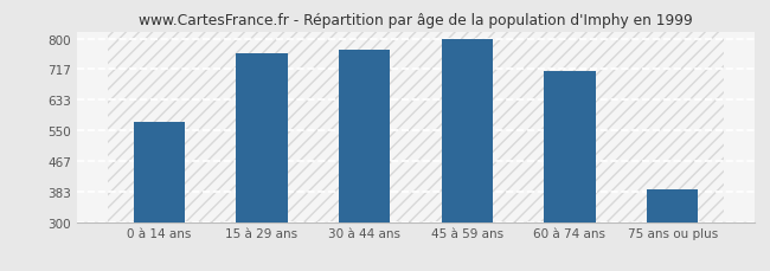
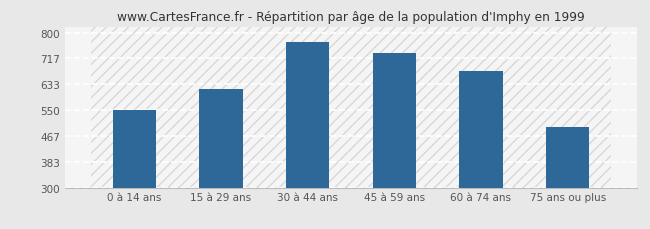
0 à 14 ans: 573 -> 550
15 à 29 ans: 762 -> 620
45 à 59 ans: 800 -> 735
60 à 74 ans: 713 -> 675
75 ans ou plus: 390 -> 495
